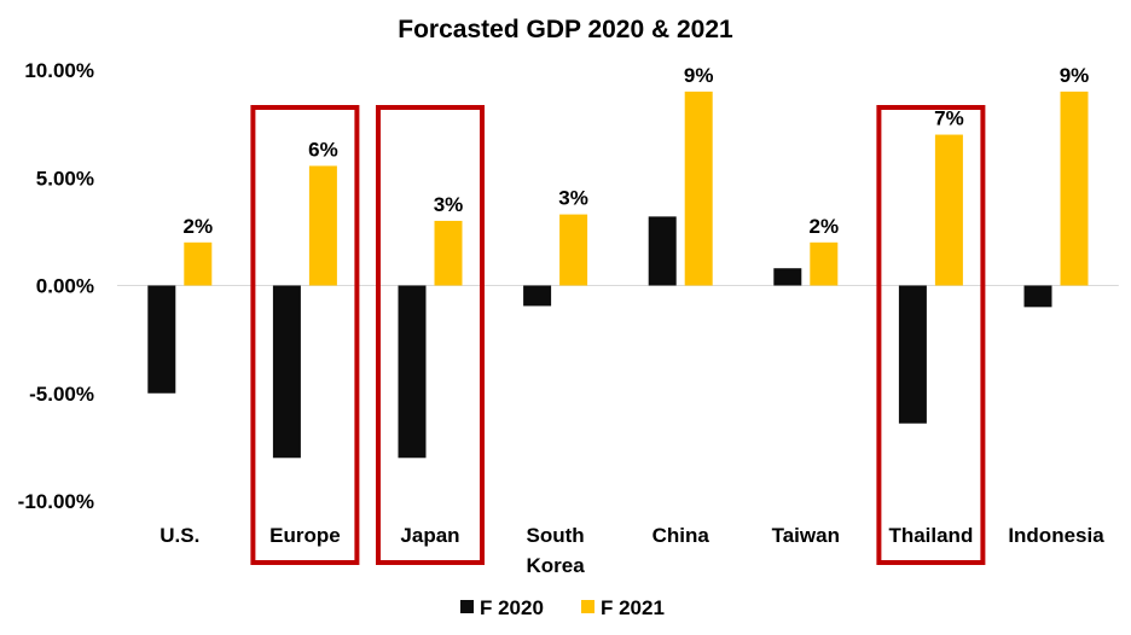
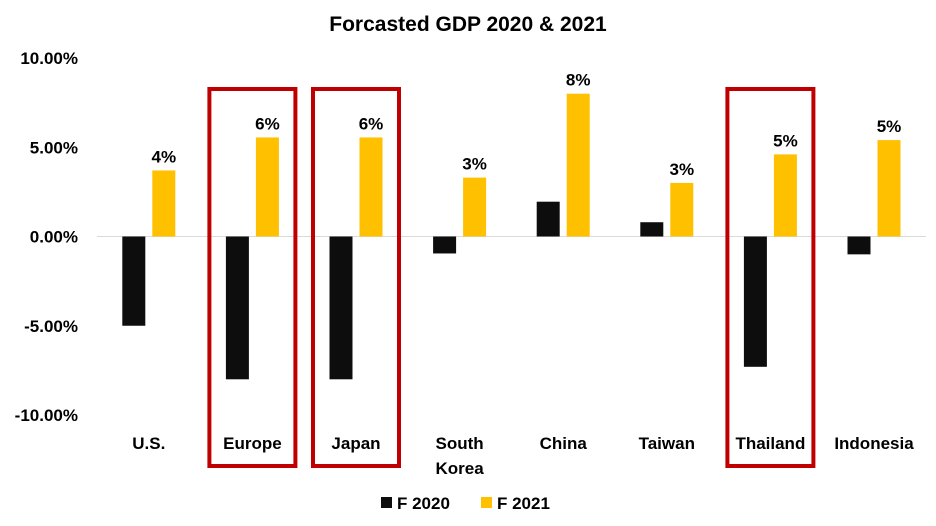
F 2021/U.S.: 2% -> 4%
F 2021/Japan: 3% -> 6%
F 2020/China: 3.2% -> 1.9%
F 2021/China: 9% -> 8%
F 2021/Taiwan: 2% -> 3%
F 2020/Thailand: -6.4% -> -7.3%
F 2021/Thailand: 7% -> 5%
F 2021/Indonesia: 9% -> 5%
